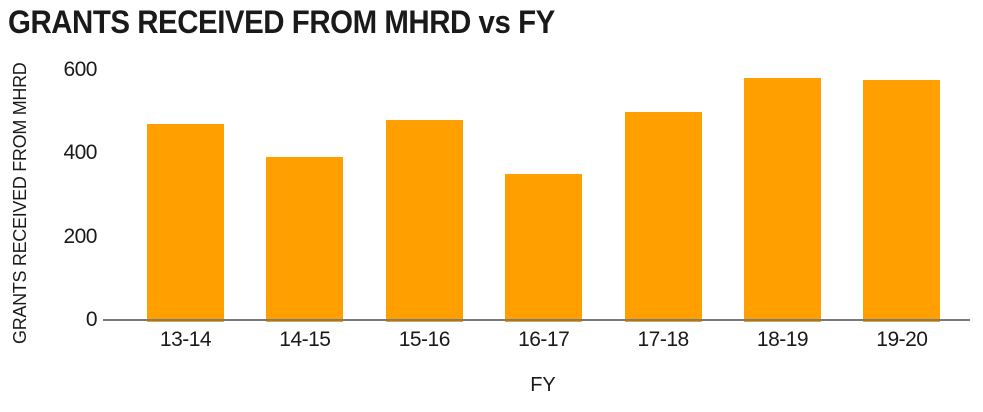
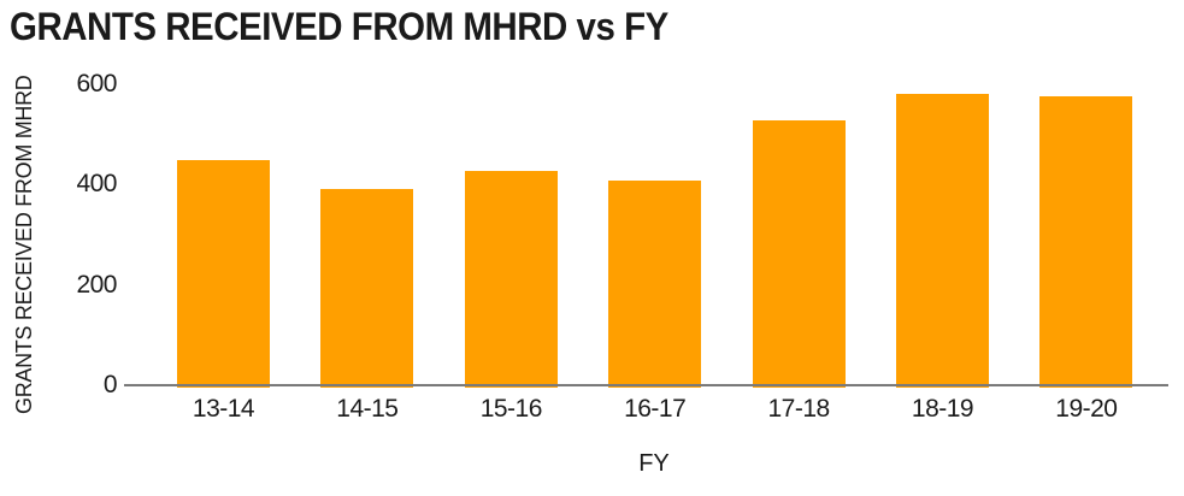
13-14: 470 -> 450
15-16: 480 -> 430
16-17: 350 -> 410
17-18: 500 -> 530
